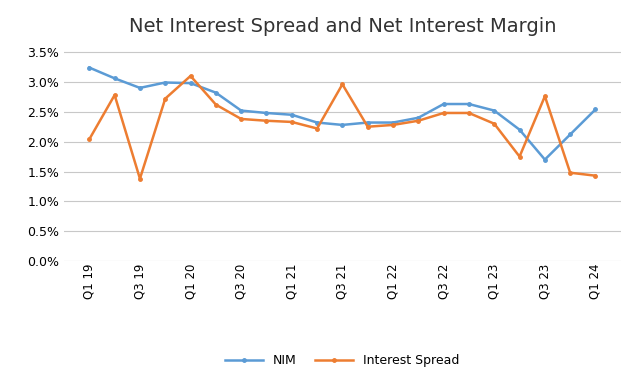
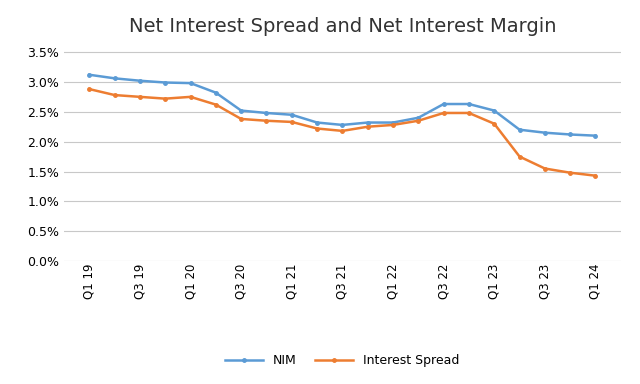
NIM/Q1 19: 3.24% -> 3.12%
Interest Spread/Q1 19: 2.04% -> 2.88%
NIM/Q3 19: 2.90% -> 3.02%
Interest Spread/Q3 19: 1.38% -> 2.75%
Interest Spread/Q1 20: 3.10% -> 2.75%
Interest Spread/Q3 21: 2.96% -> 2.18%
NIM/Q3 23: 1.70% -> 2.15%
Interest Spread/Q3 23: 2.76% -> 1.55%
NIM/Q1 24: 2.54% -> 2.10%
